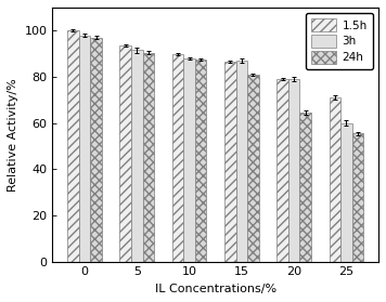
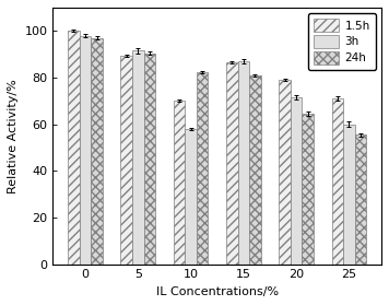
1.5h/5: 93.5 -> 89.5
1.5h/10: 90.0 -> 70.0
3h/10: 88.0 -> 58.0
24h/10: 87.5 -> 82.5
3h/20: 79.0 -> 71.5
